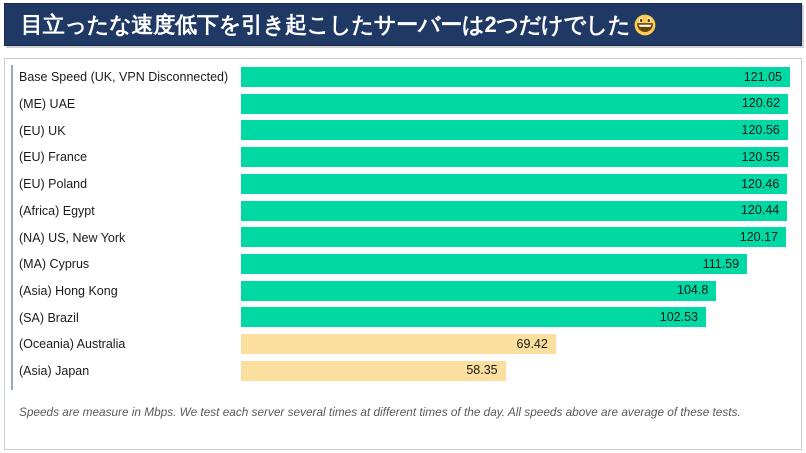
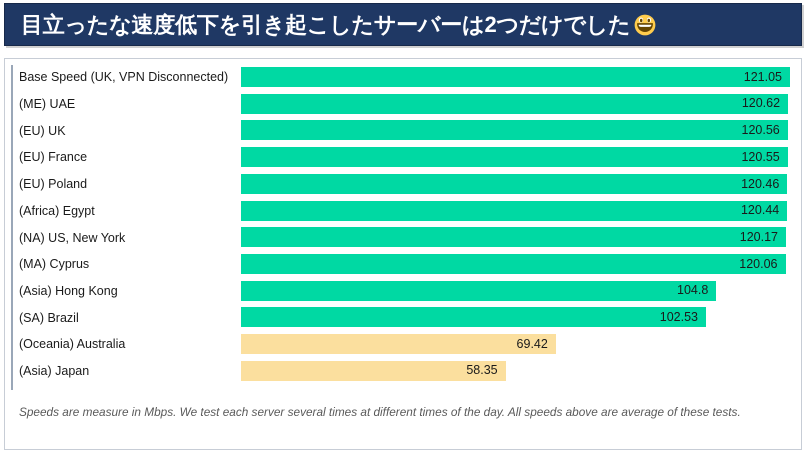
(MA) Cyprus: 111.59 -> 120.06
